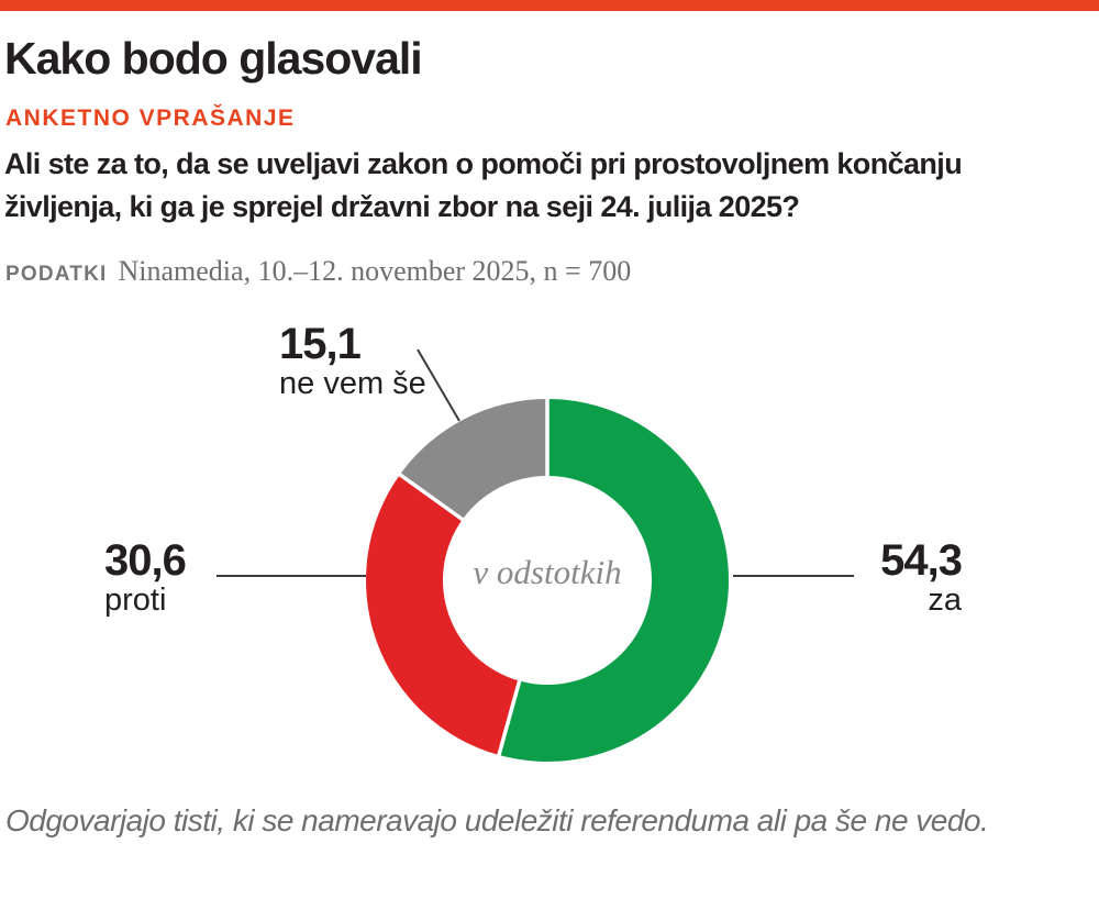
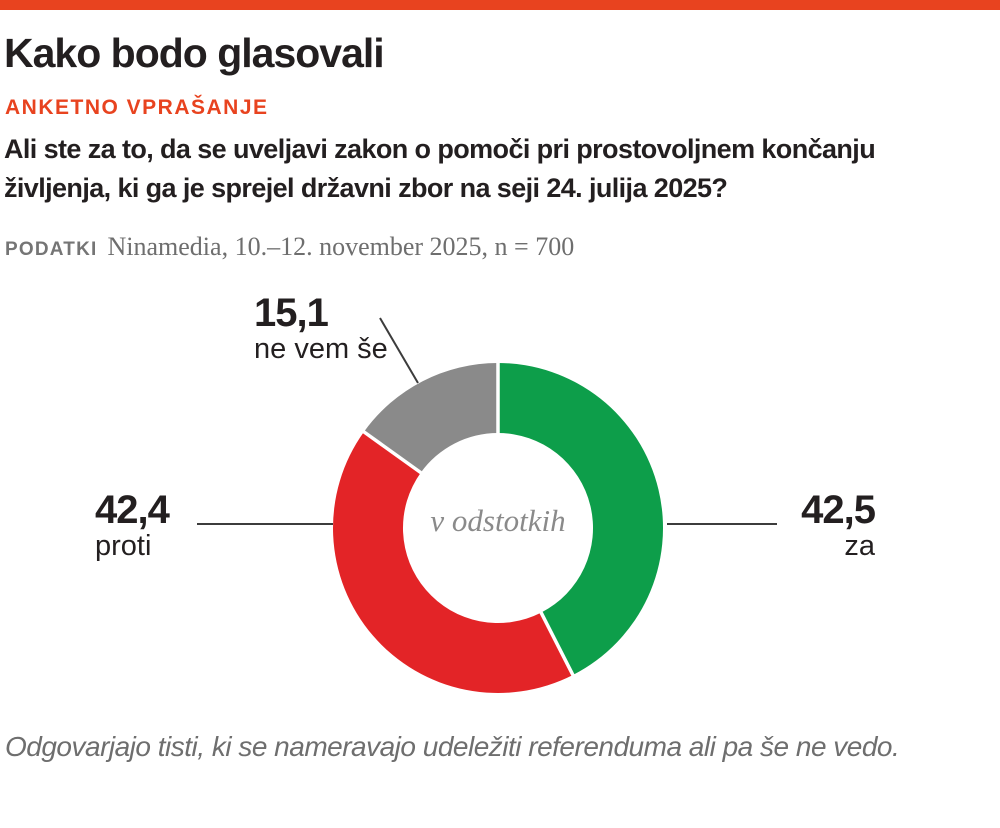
za: 54,3 -> 42,5
proti: 30,6 -> 42,4
